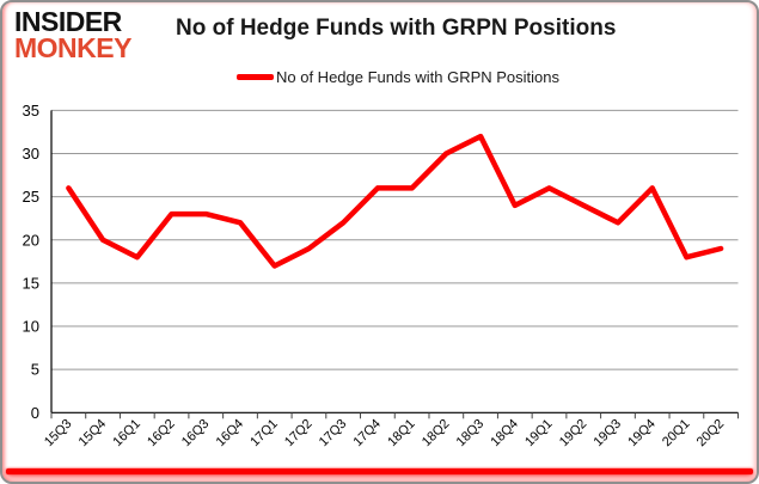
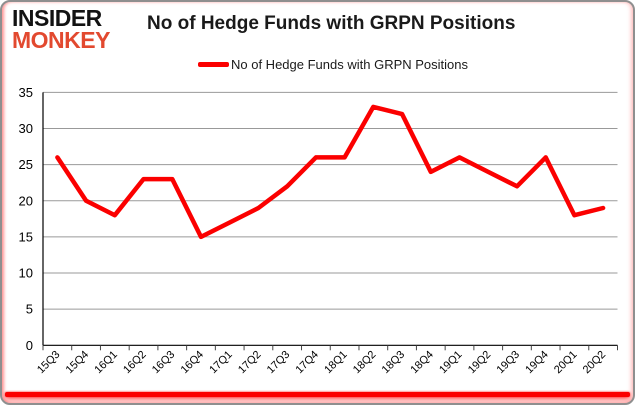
16Q4: 22 -> 15
18Q2: 30 -> 33
